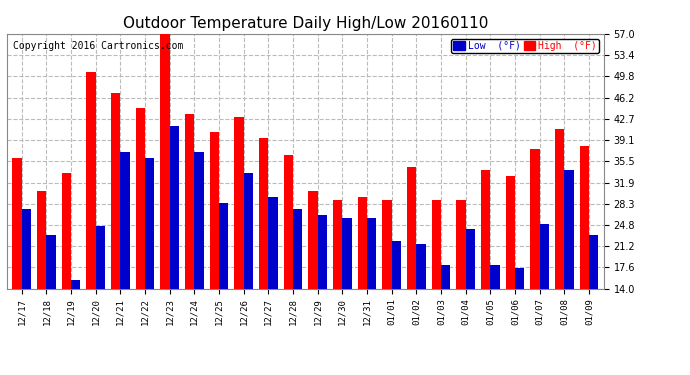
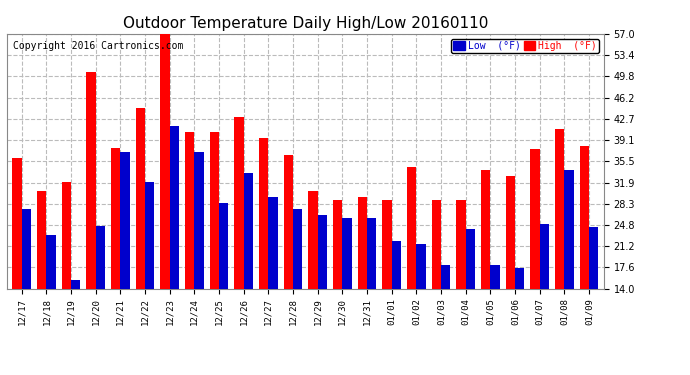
High (°F)/12/19: 33.5 -> 32.0
High (°F)/12/21: 47.0 -> 37.8
Low (°F)/12/22: 36.0 -> 32.0
High (°F)/12/24: 43.5 -> 40.4
Low (°F)/01/09: 23.0 -> 24.4
